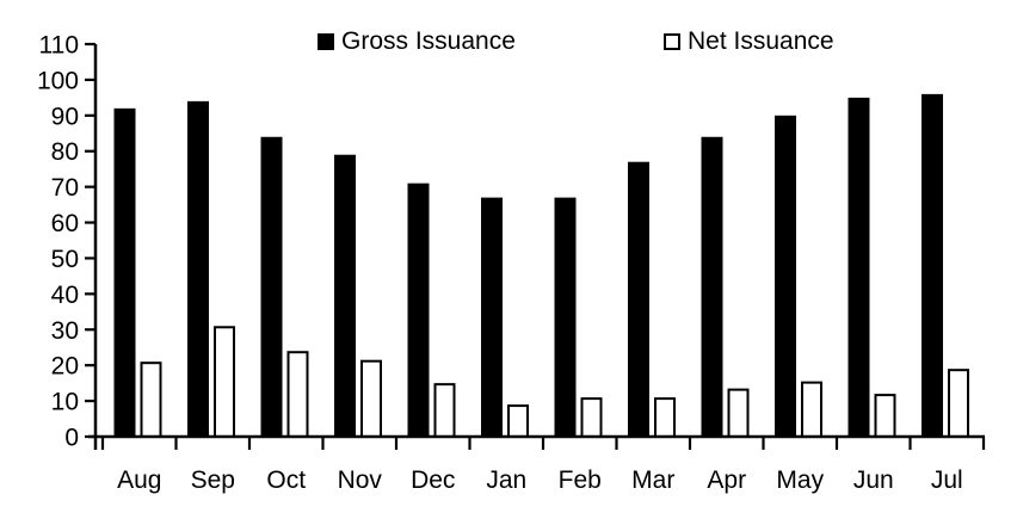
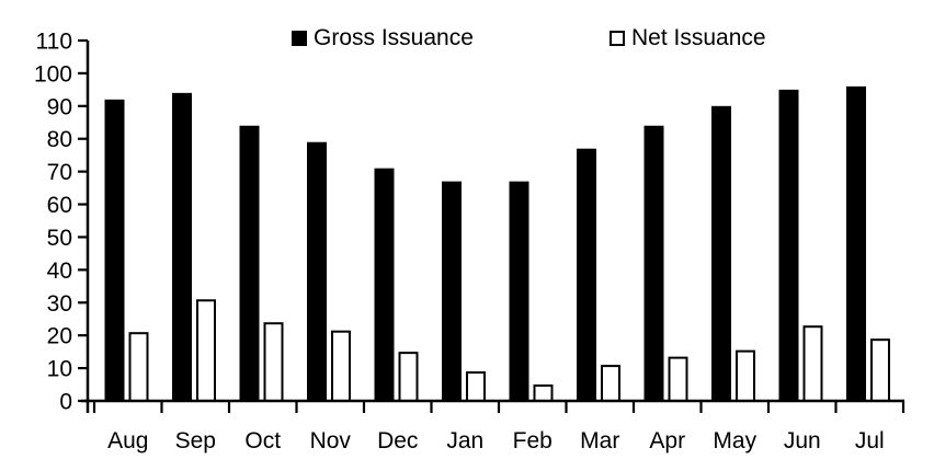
Net Issuance/Feb: 11 -> 5
Net Issuance/Jun: 12 -> 23
